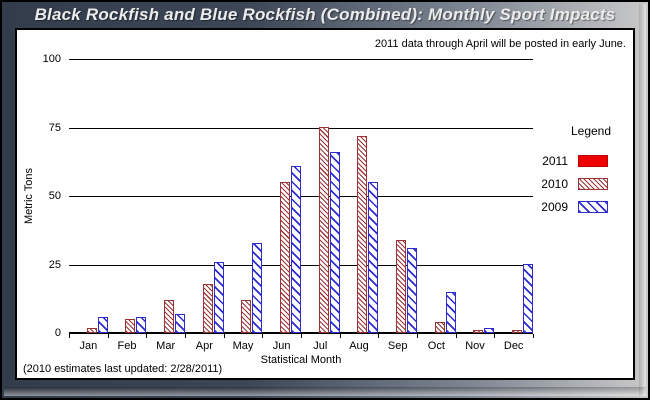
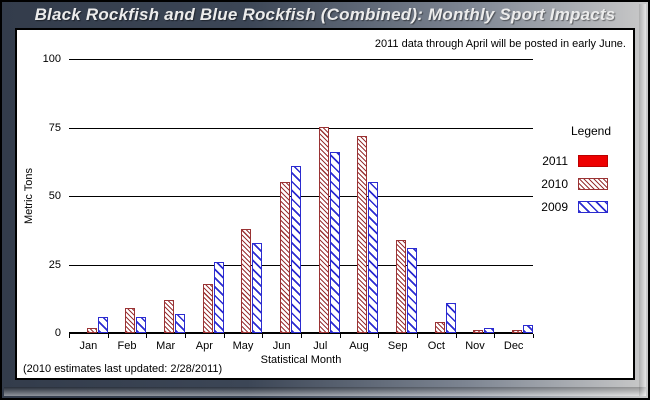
2010/Feb: 5 -> 9
2010/May: 12 -> 38
2009/Oct: 15 -> 11
2009/Dec: 25 -> 3
